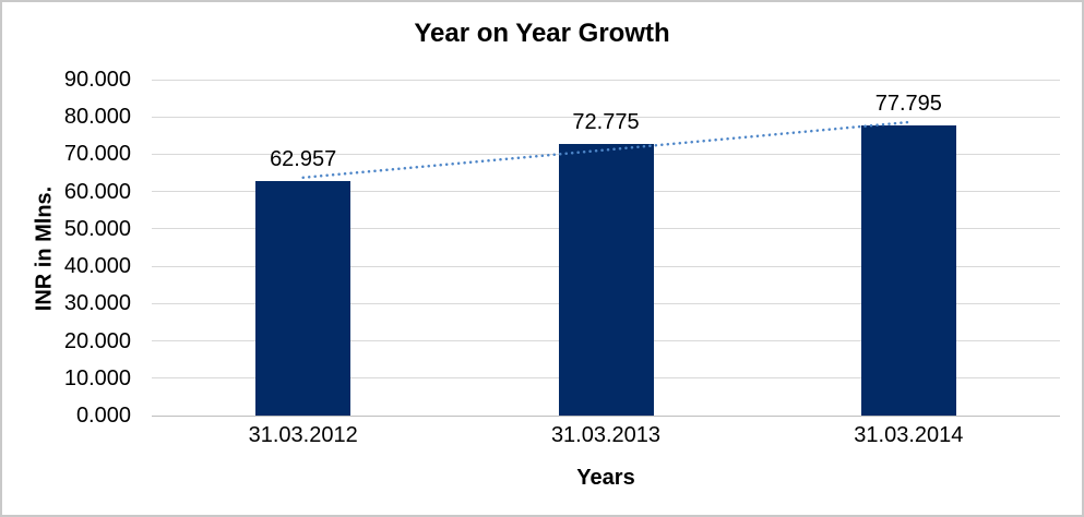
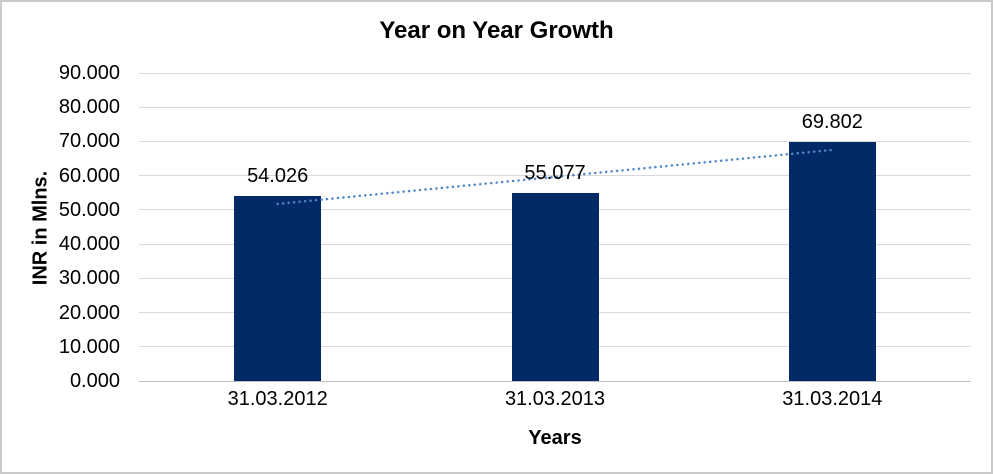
31.03.2012: 62.957 -> 54.026
31.03.2013: 72.775 -> 55.077
31.03.2014: 77.795 -> 69.802
